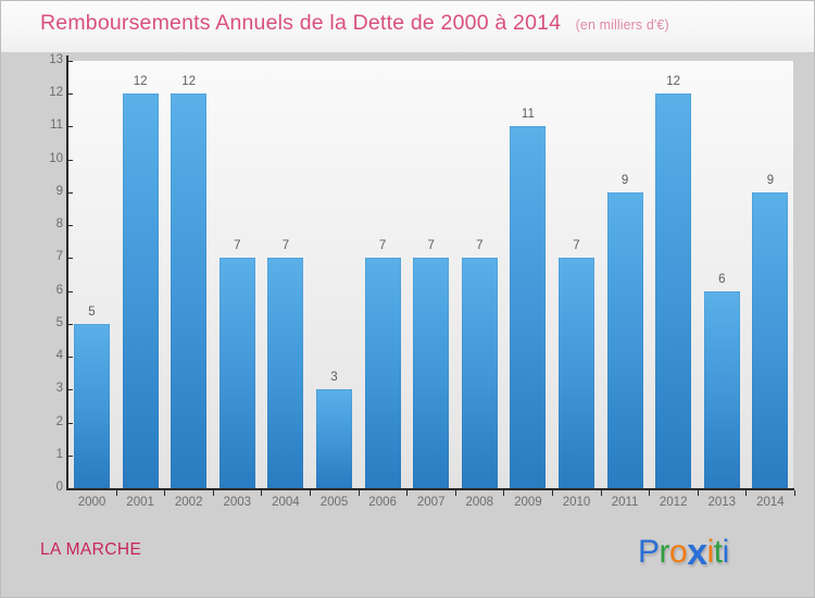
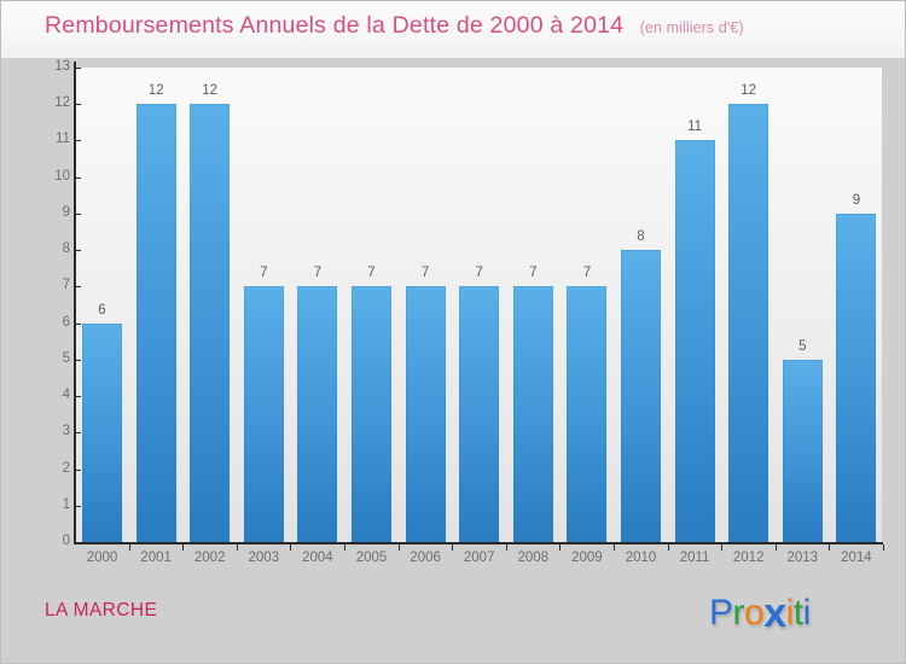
2000: 5 -> 6
2005: 3 -> 7
2009: 11 -> 7
2010: 7 -> 8
2011: 9 -> 11
2013: 6 -> 5
